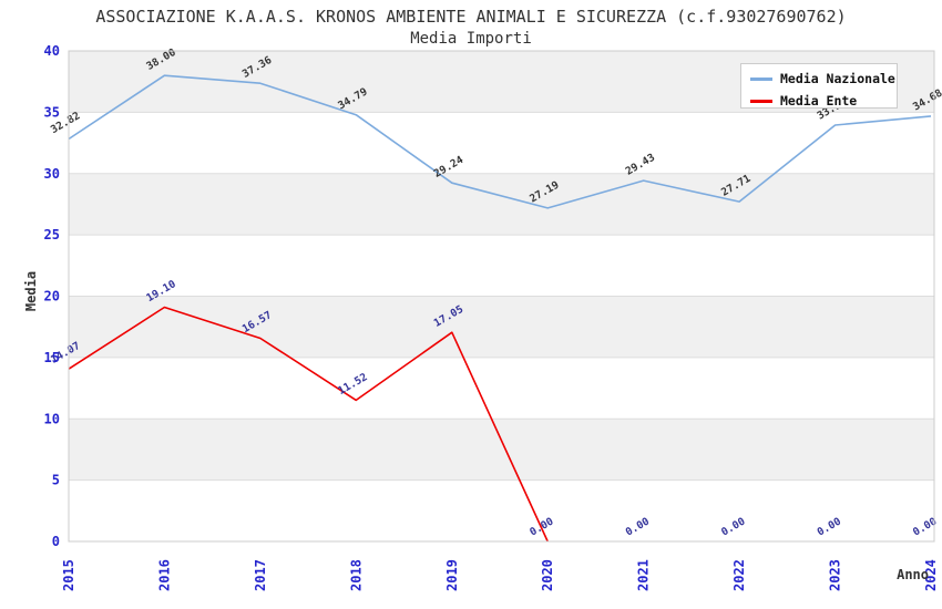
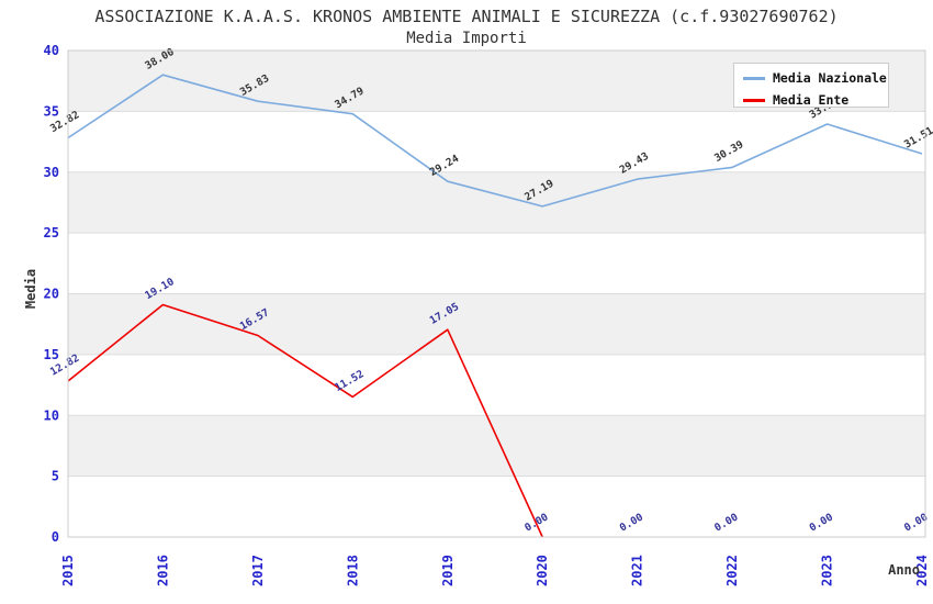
Media Ente/2015: 14.07 -> 12.82
Media Nazionale/2017: 37.36 -> 35.83
Media Nazionale/2022: 27.71 -> 30.39
Media Nazionale/2024: 34.68 -> 31.51
